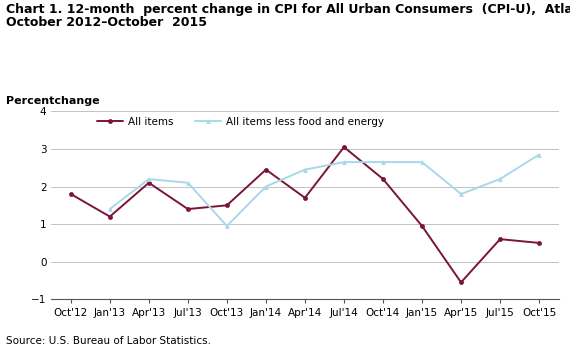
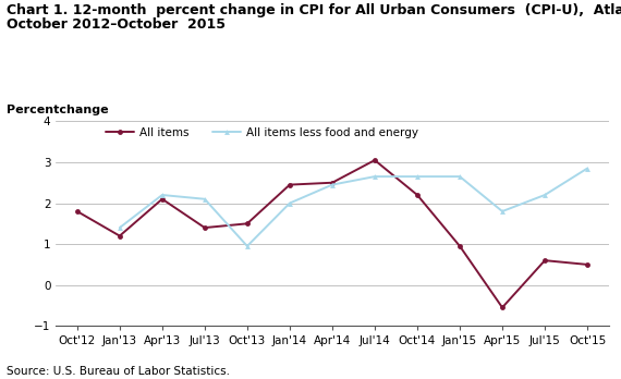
All items/Apr'14: 1.70 -> 2.50
